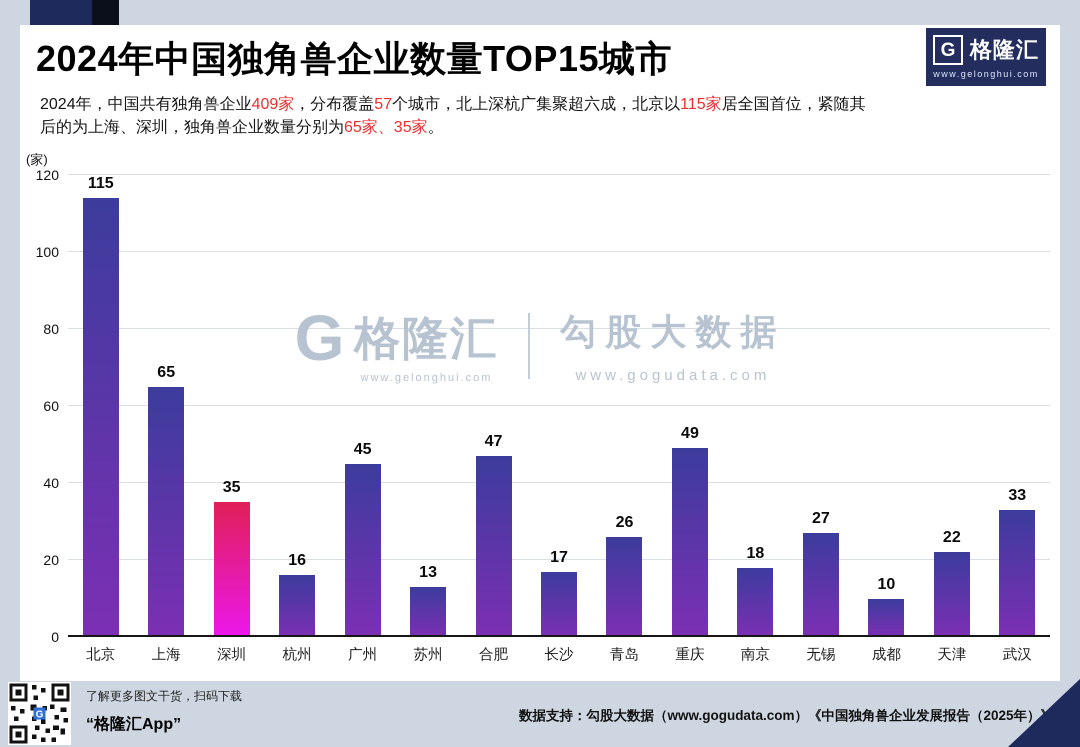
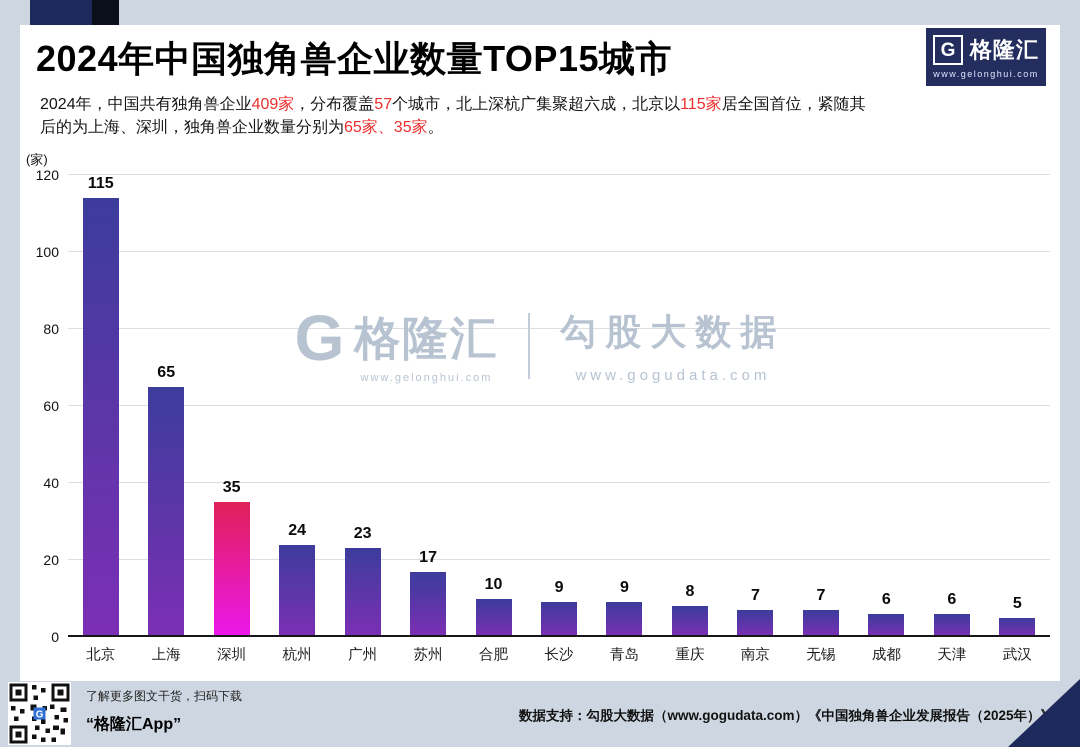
杭州: 16 -> 24
广州: 45 -> 23
苏州: 13 -> 17
合肥: 47 -> 10
长沙: 17 -> 9
青岛: 26 -> 9
重庆: 49 -> 8
南京: 18 -> 7
无锡: 27 -> 7
成都: 10 -> 6
天津: 22 -> 6
武汉: 33 -> 5
